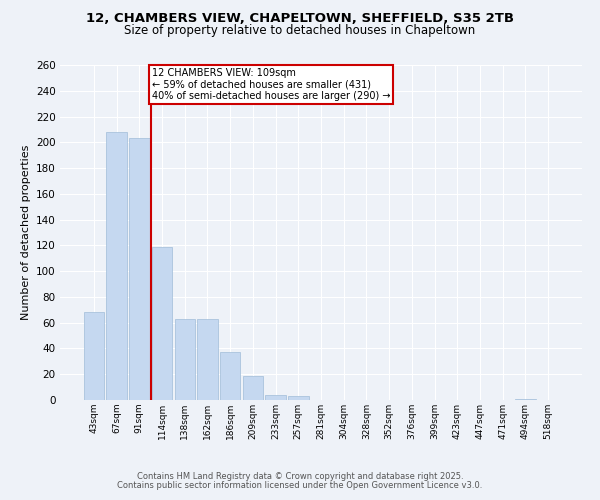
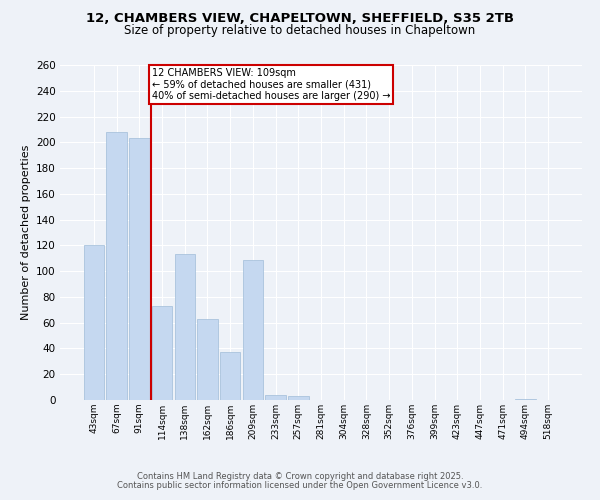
43sqm: 68 -> 120
114sqm: 119 -> 73
138sqm: 63 -> 113
209sqm: 19 -> 109
